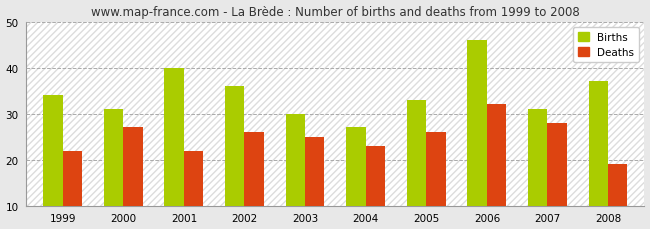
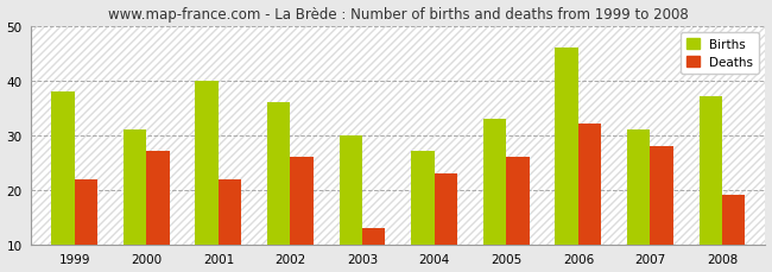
Births/1999: 34 -> 38
Deaths/2003: 25 -> 13
